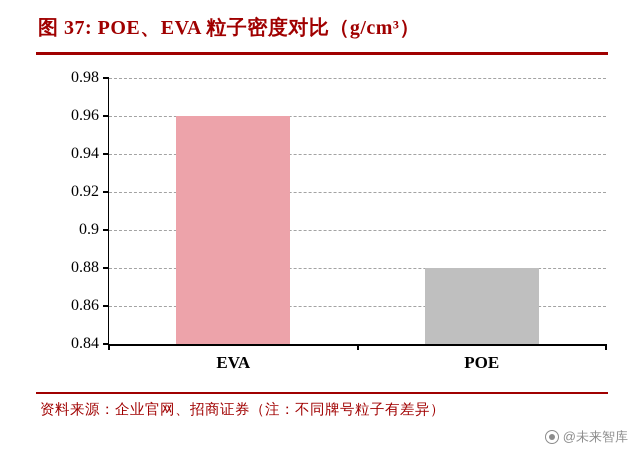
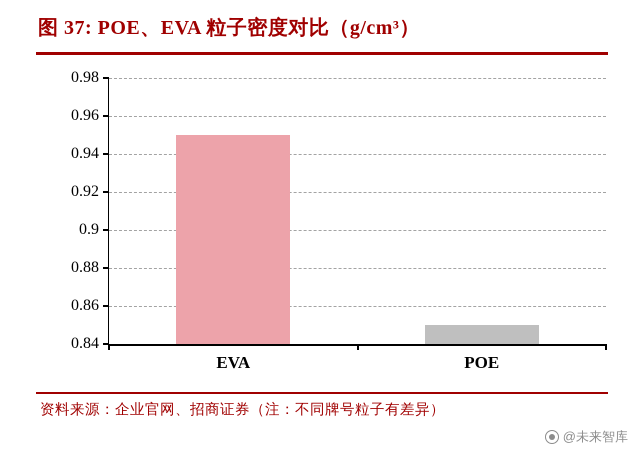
EVA: 0.96 -> 0.95
POE: 0.88 -> 0.85
